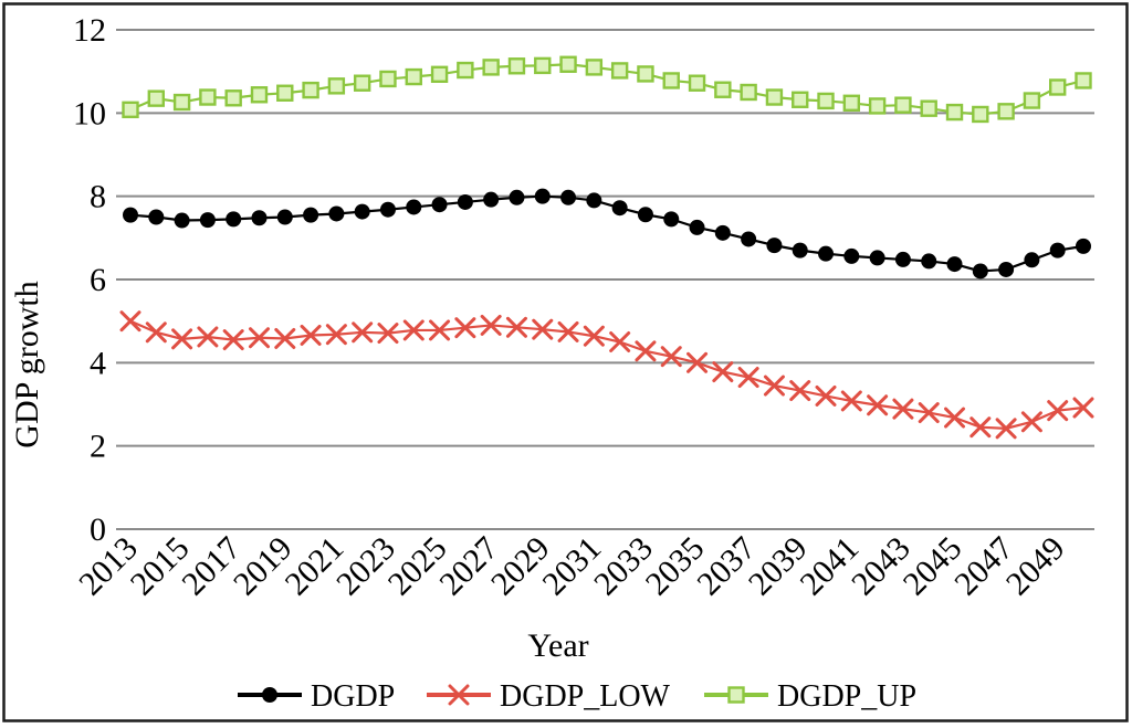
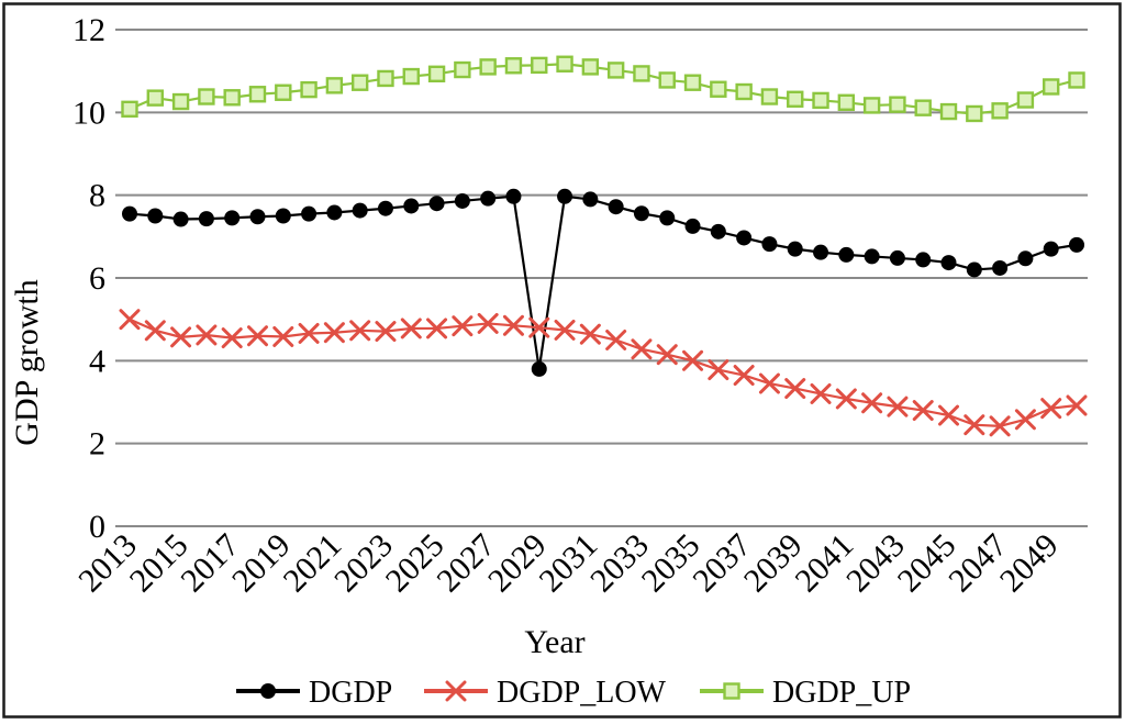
DGDP/2029: 8.0 -> 3.8
